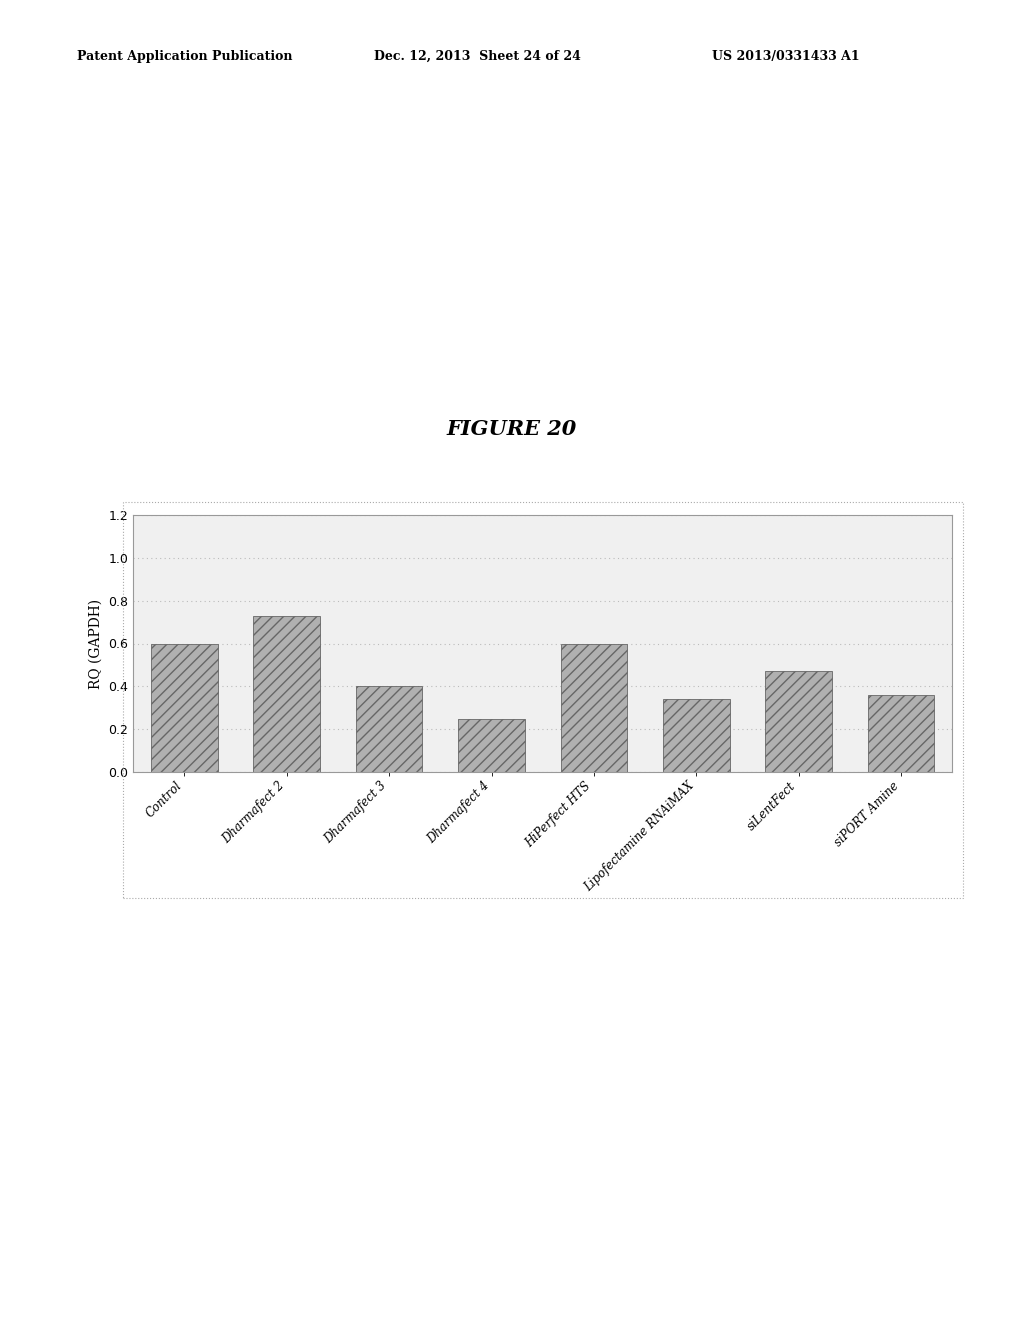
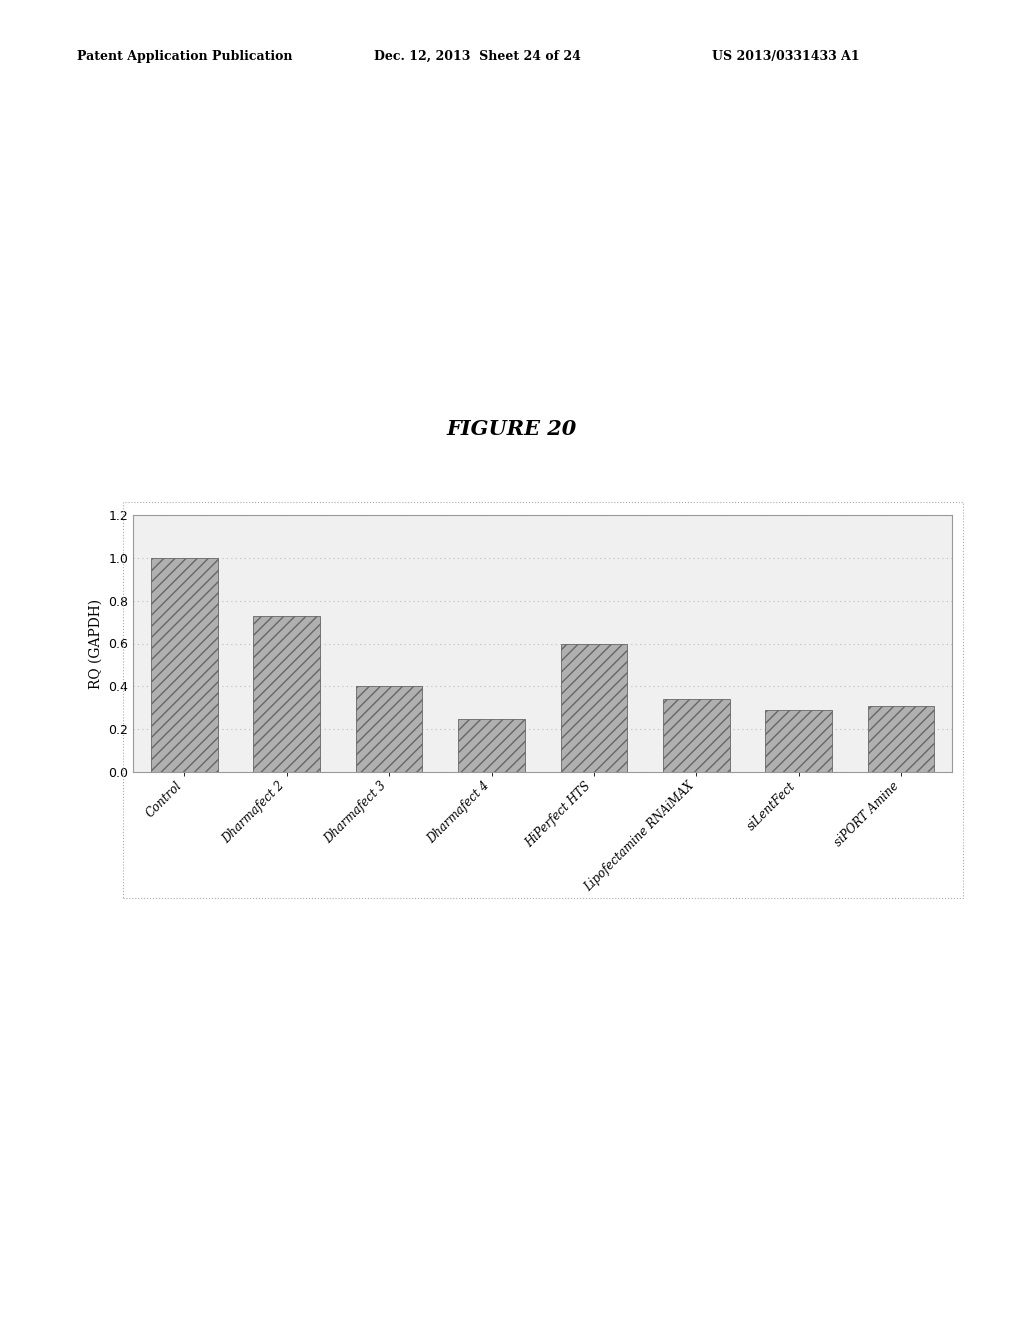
Control: 0.60 -> 1.00
siLentFect: 0.47 -> 0.29
siPORT Amine: 0.36 -> 0.31
